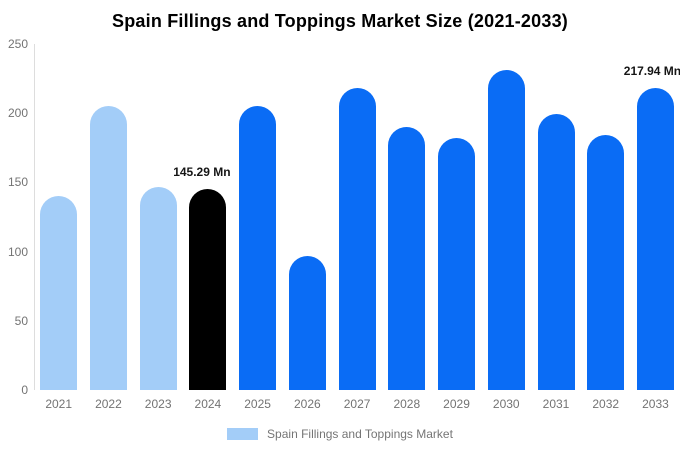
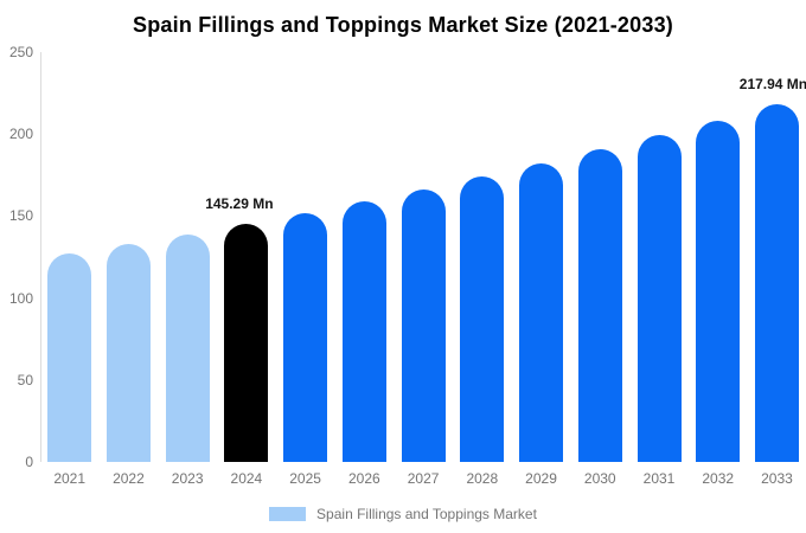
2021: 140 -> 127
2022: 205 -> 133
2023: 147 -> 139
2025: 205 -> 152
2026: 97 -> 159
2027: 218 -> 166
2028: 190 -> 174
2030: 231 -> 190
2032: 184 -> 208
